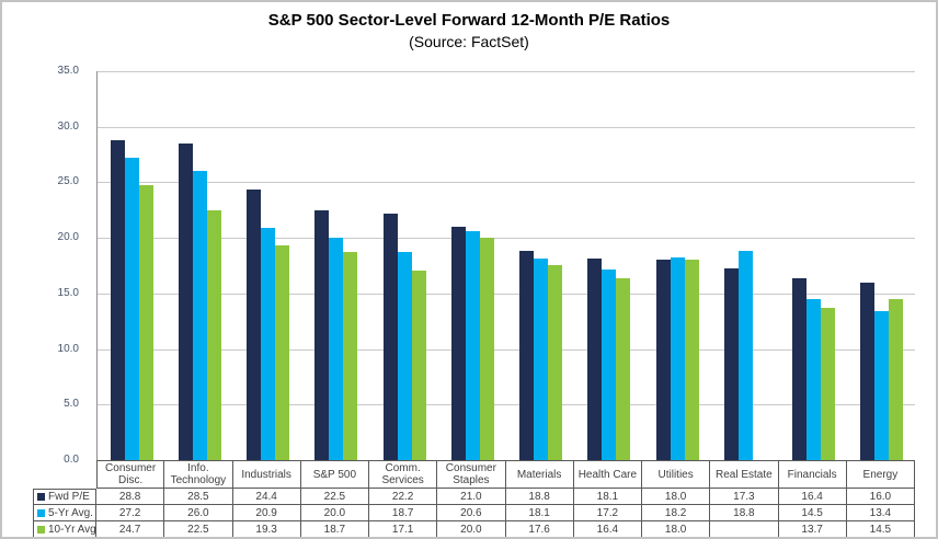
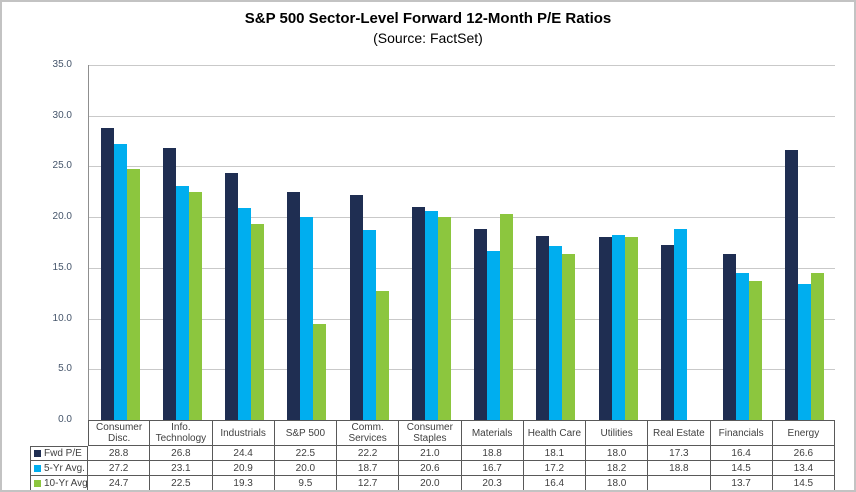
Fwd P/E/Info. Technology: 28.5 -> 26.8
5-Yr Avg./Info. Technology: 26.0 -> 23.1
10-Yr Avg./S&P 500: 18.7 -> 9.5
10-Yr Avg./Comm. Services: 17.1 -> 12.7
5-Yr Avg./Materials: 18.1 -> 16.7
10-Yr Avg./Materials: 17.6 -> 20.3
Fwd P/E/Energy: 16.0 -> 26.6
